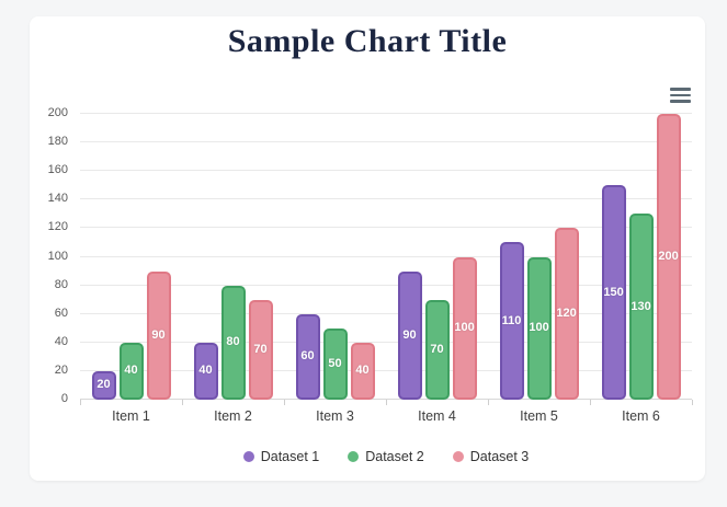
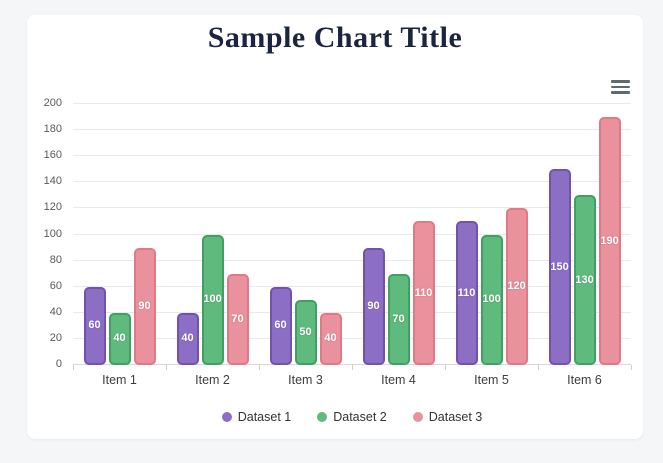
Dataset 1/Item 1: 20 -> 60
Dataset 2/Item 2: 80 -> 100
Dataset 3/Item 4: 100 -> 110
Dataset 3/Item 6: 200 -> 190
